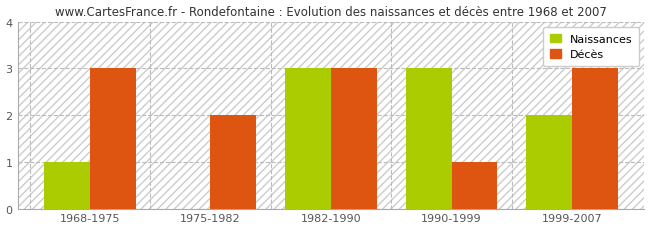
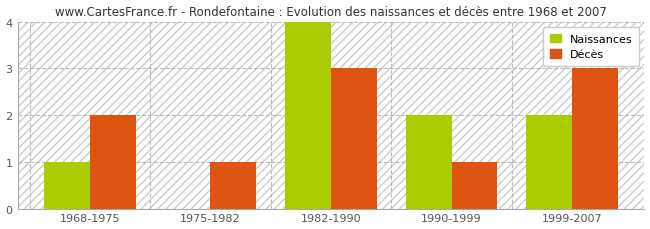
Décès/1968-1975: 3 -> 2
Décès/1975-1982: 2 -> 1
Naissances/1982-1990: 3 -> 4
Naissances/1990-1999: 3 -> 2
